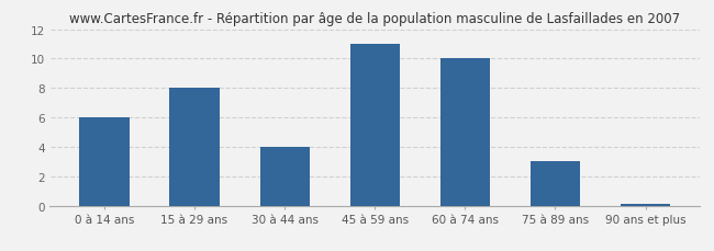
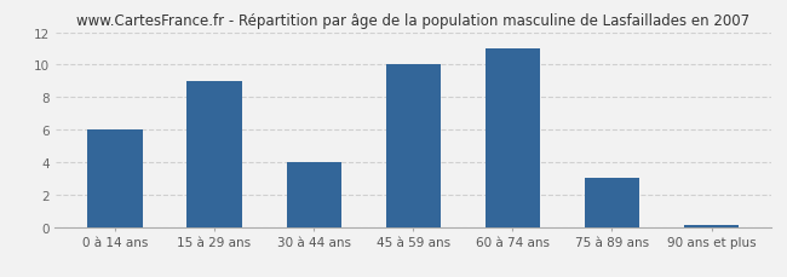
15 à 29 ans: 8.0 -> 9.0
45 à 59 ans: 11.0 -> 10.0
60 à 74 ans: 10.0 -> 11.0
